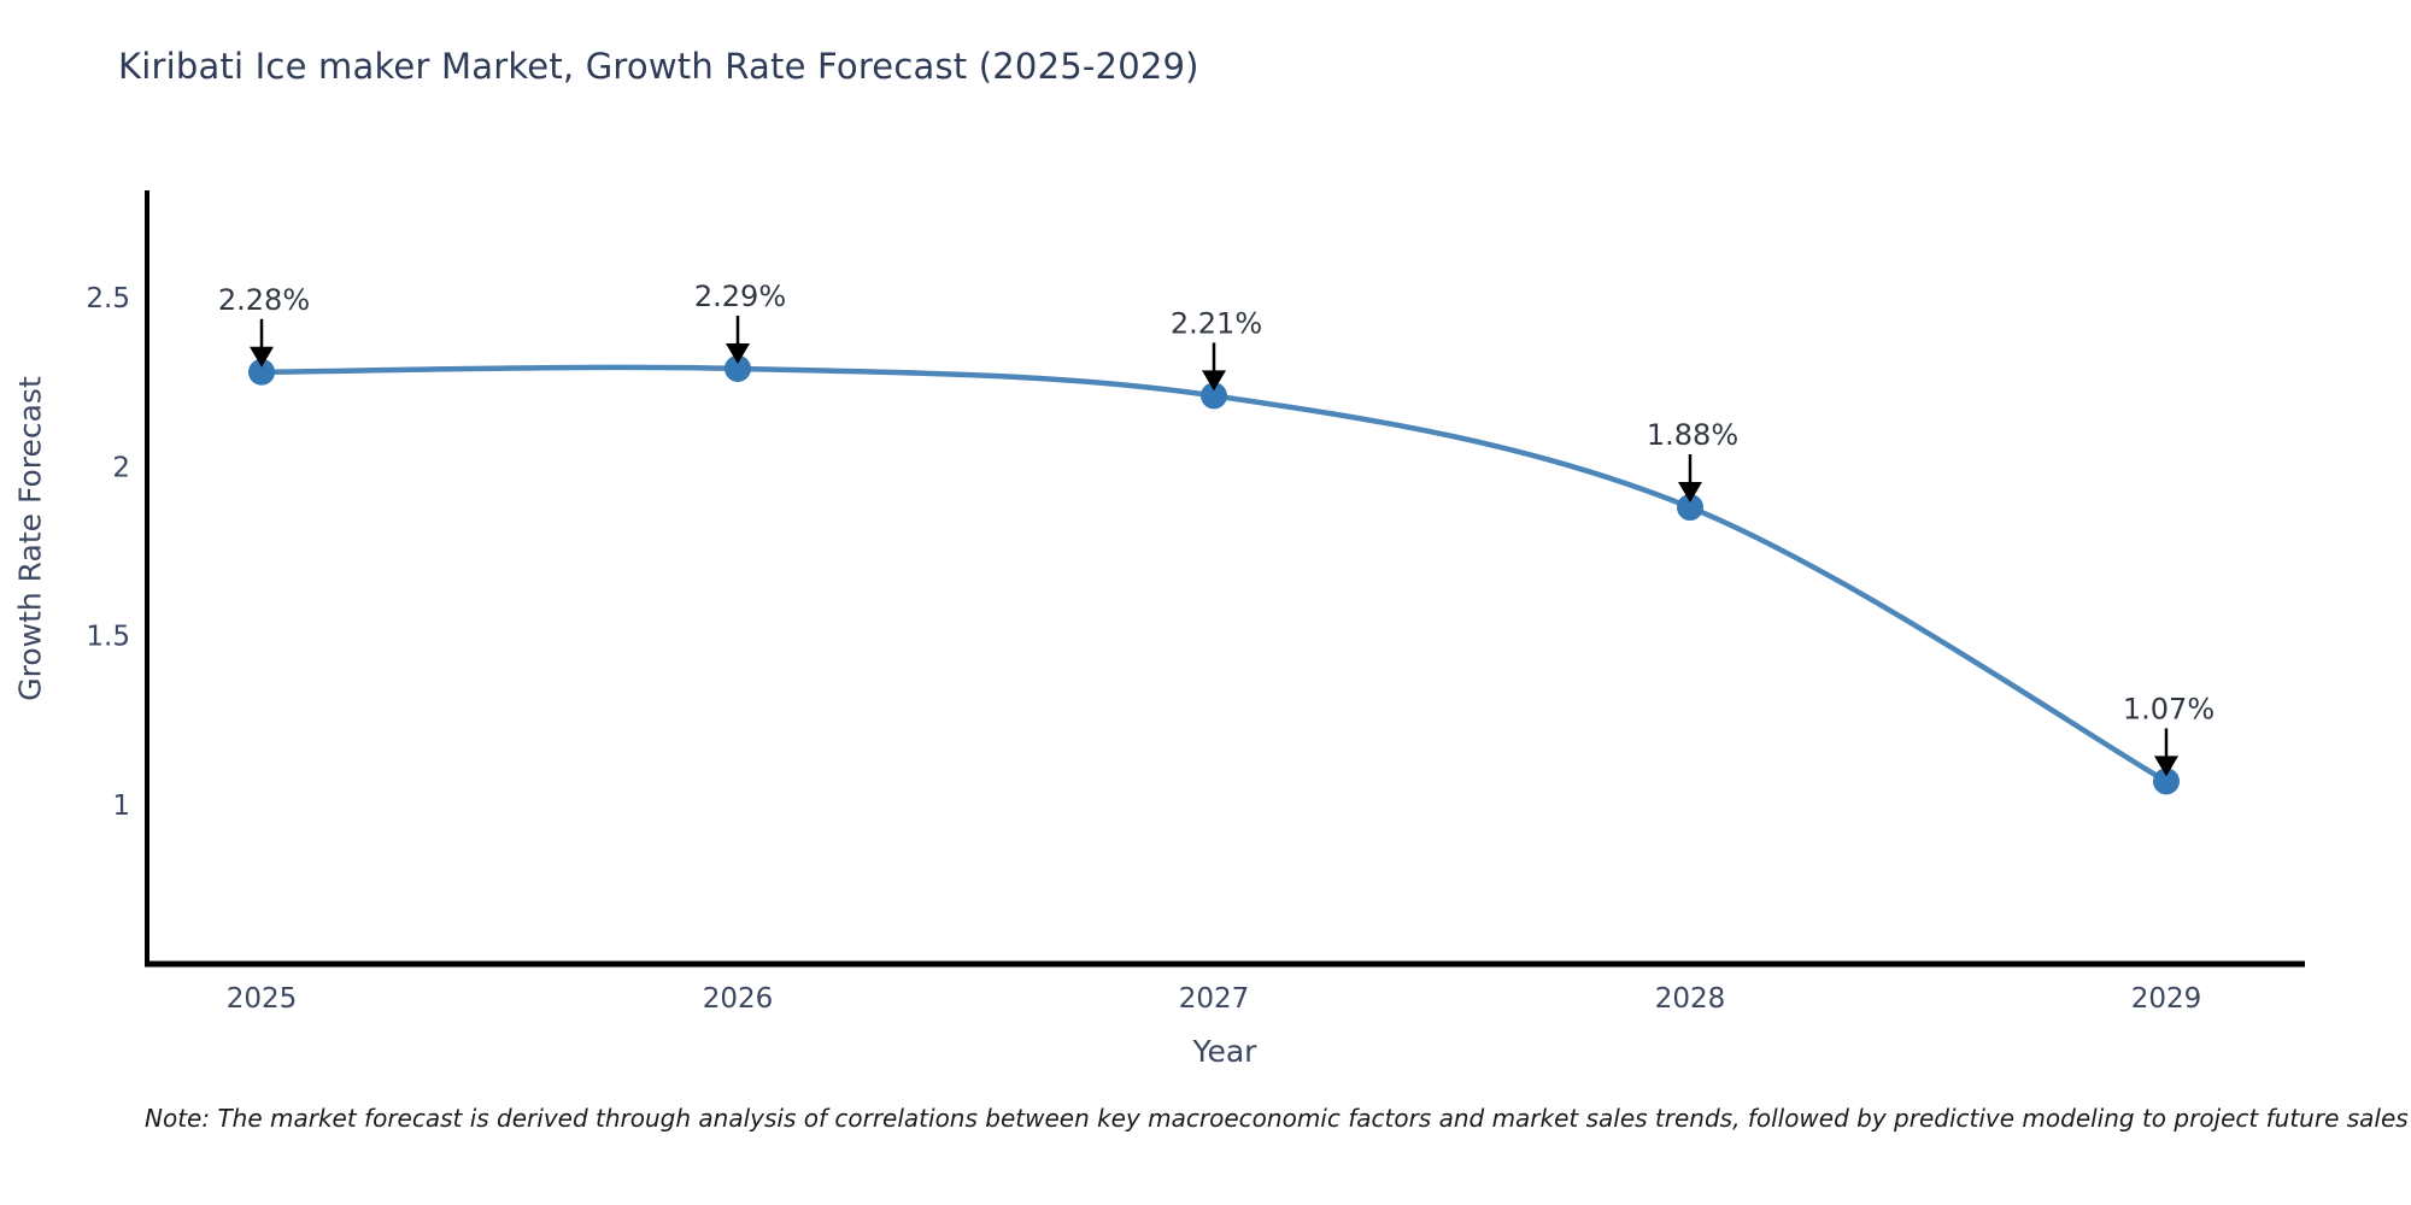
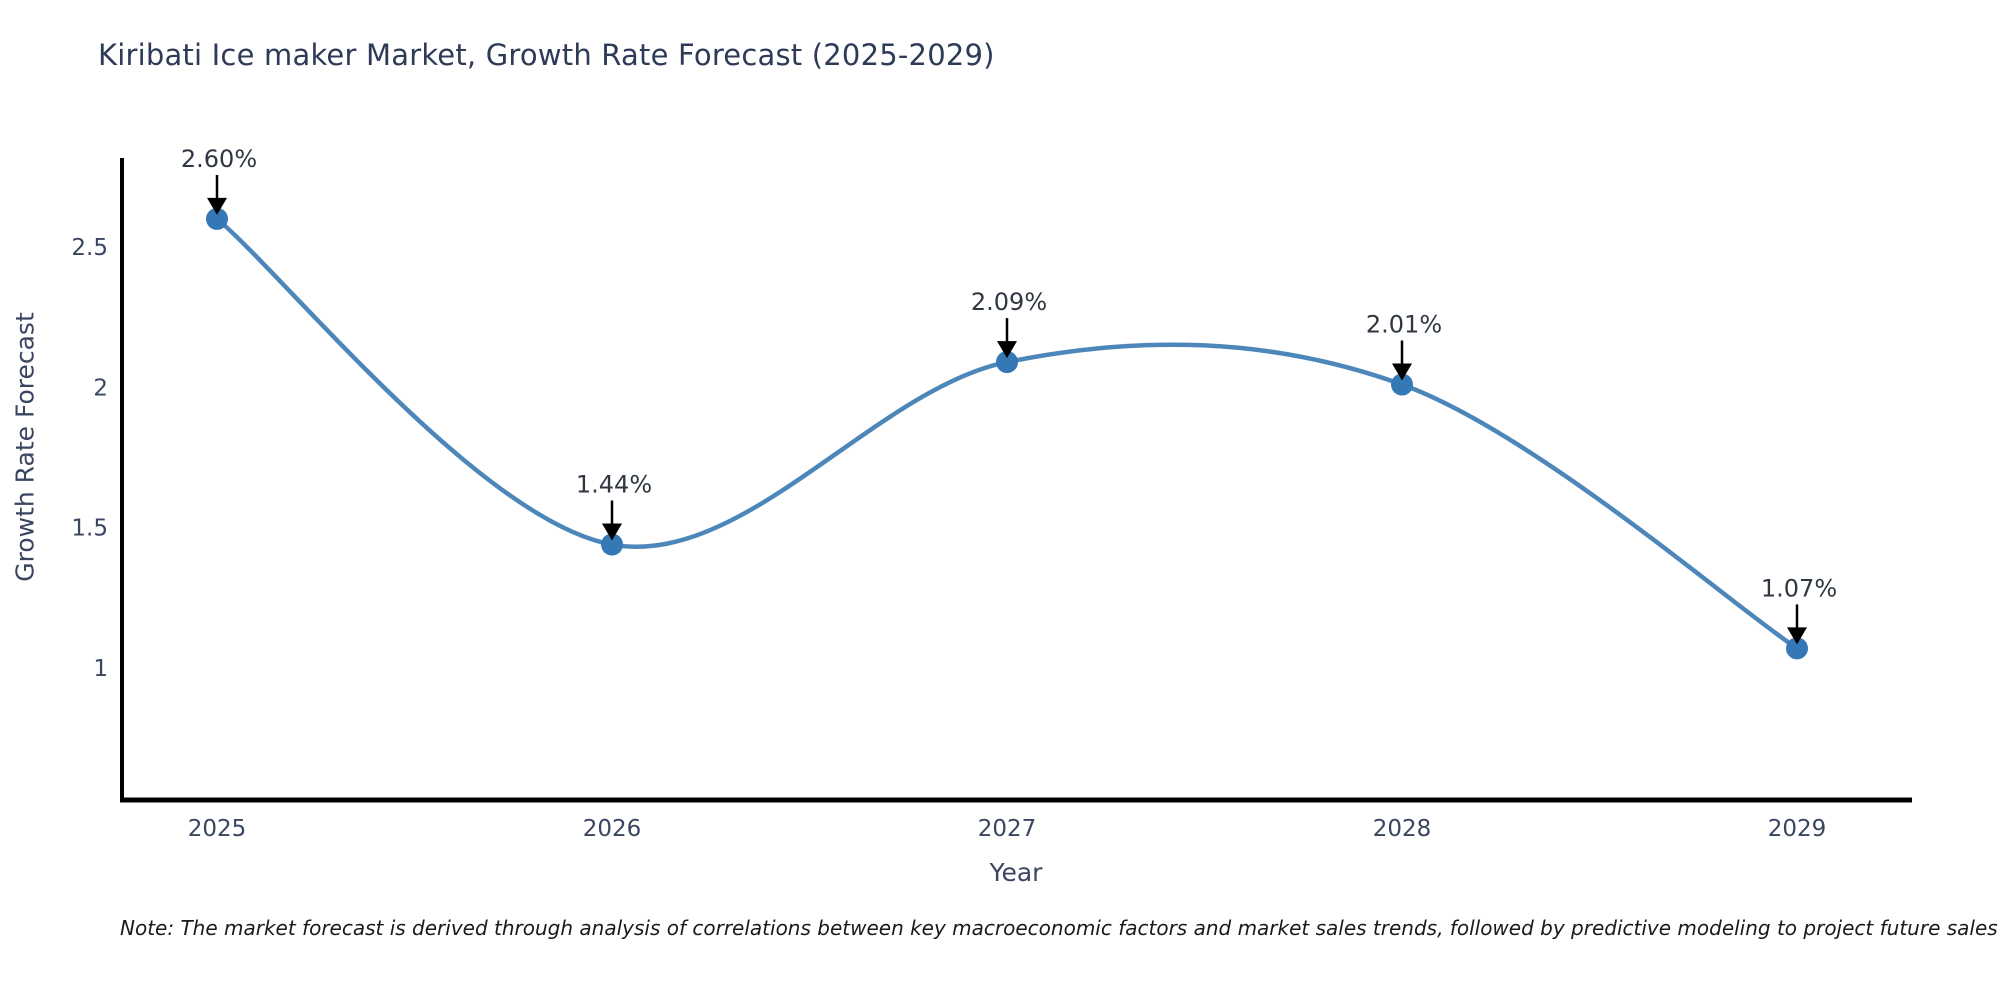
2025: 2.28% -> 2.60%
2026: 2.29% -> 1.44%
2027: 2.21% -> 2.09%
2028: 1.88% -> 2.01%
